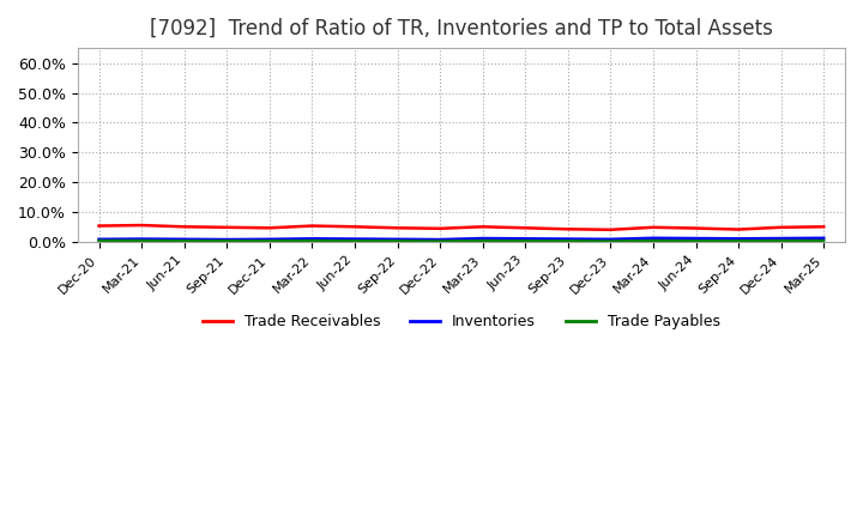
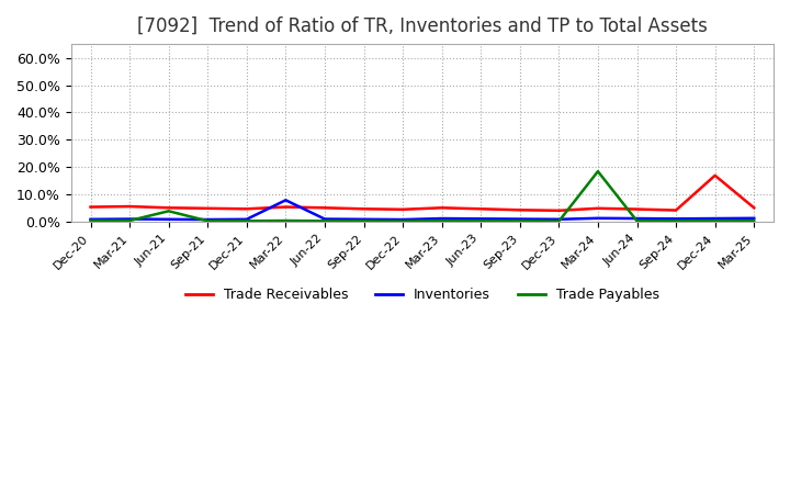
Trade Payables/Jun-21: 0.4% -> 4.0%
Inventories/Mar-22: 1.2% -> 8.0%
Trade Payables/Mar-24: 0.5% -> 18.5%
Trade Receivables/Dec-24: 5.0% -> 17.0%
